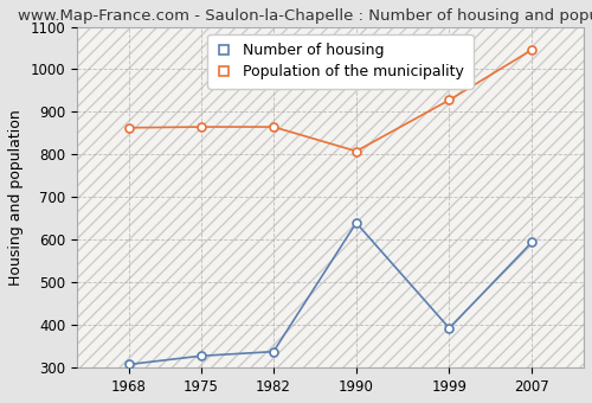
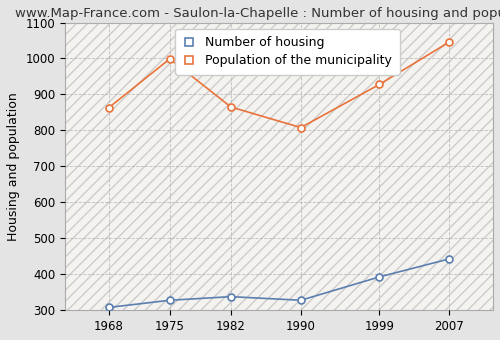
Population of the municipality/1975: 865 -> 999
Number of housing/1990: 640 -> 328
Number of housing/2007: 595 -> 443
